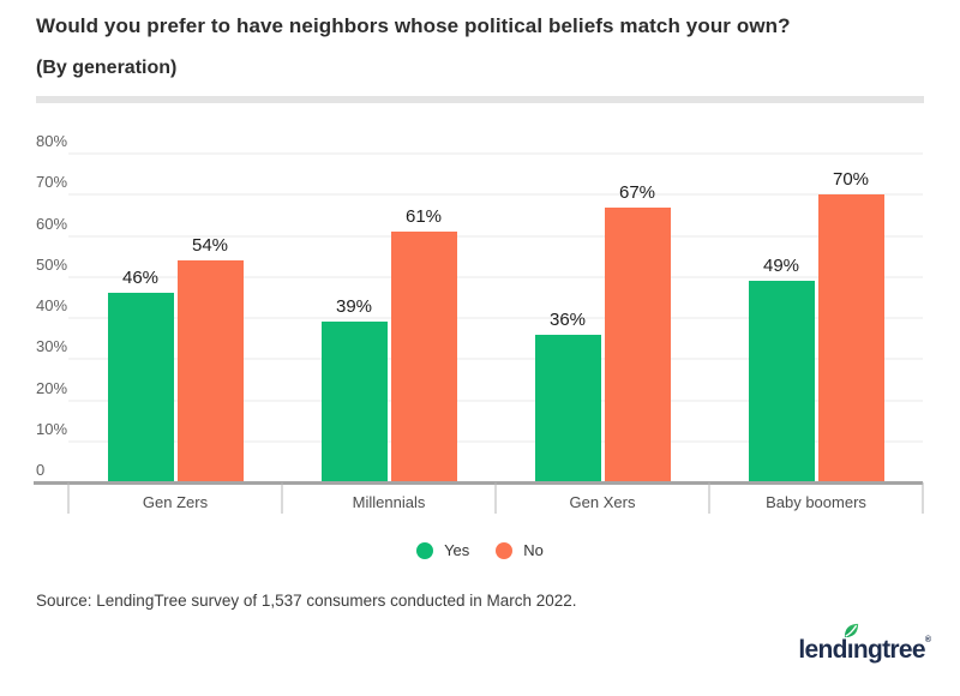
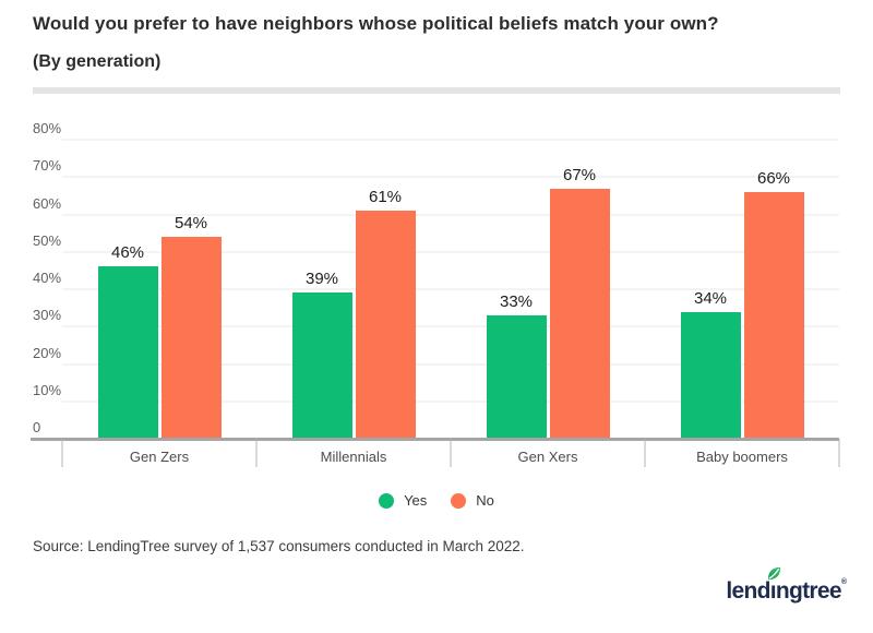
Yes/Gen Xers: 36% -> 33%
Yes/Baby boomers: 49% -> 34%
No/Baby boomers: 70% -> 66%
